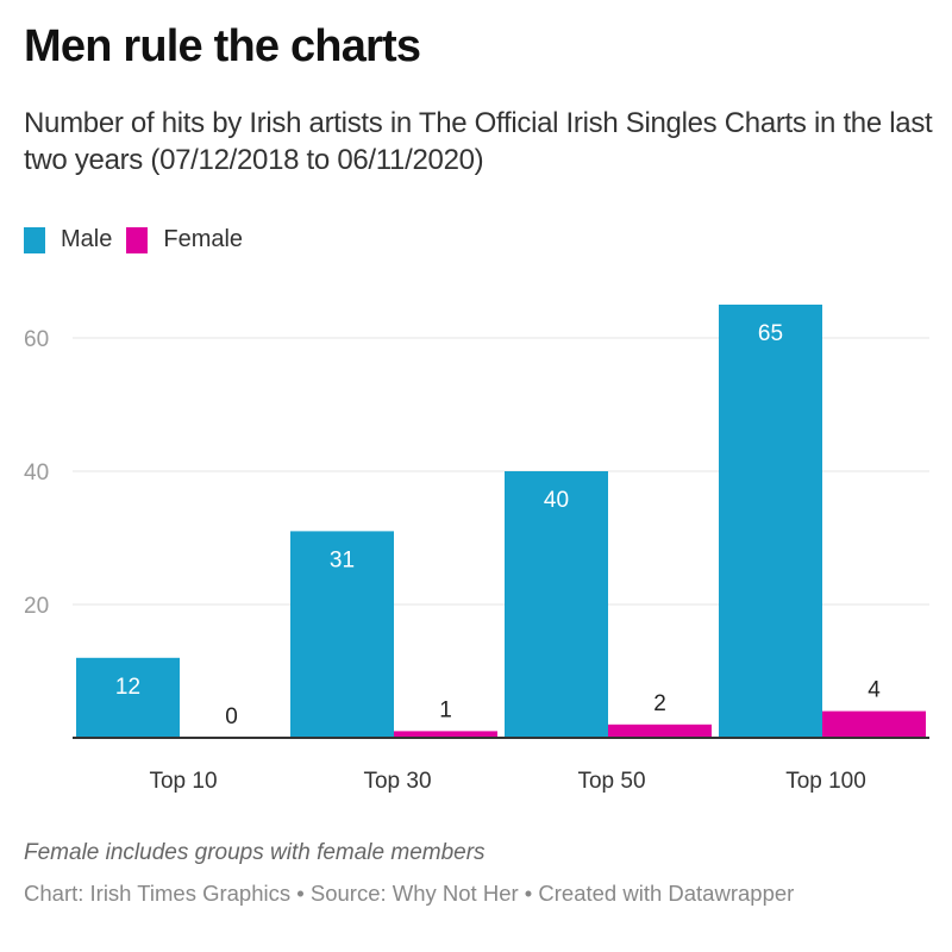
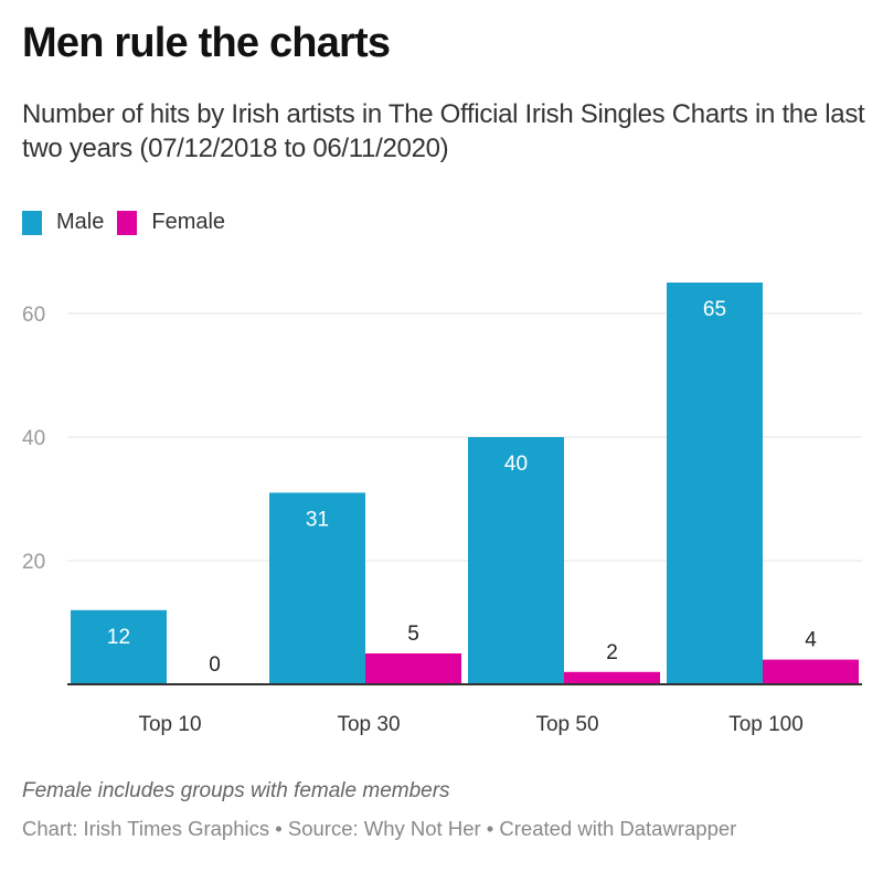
Female/Top 30: 1 -> 5
